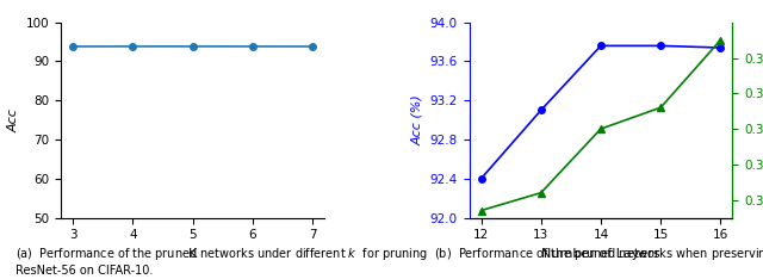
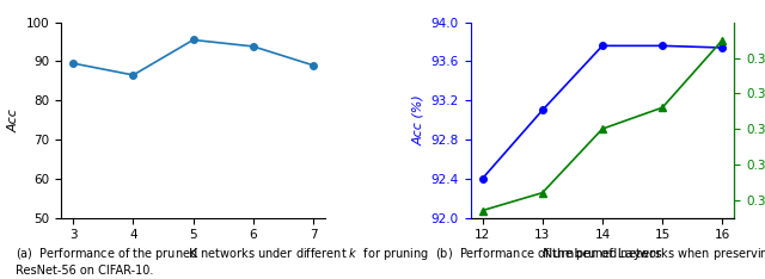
3: 93.8 -> 89.5
4: 93.8 -> 86.5
5: 93.8 -> 95.5
7: 93.8 -> 89.0
